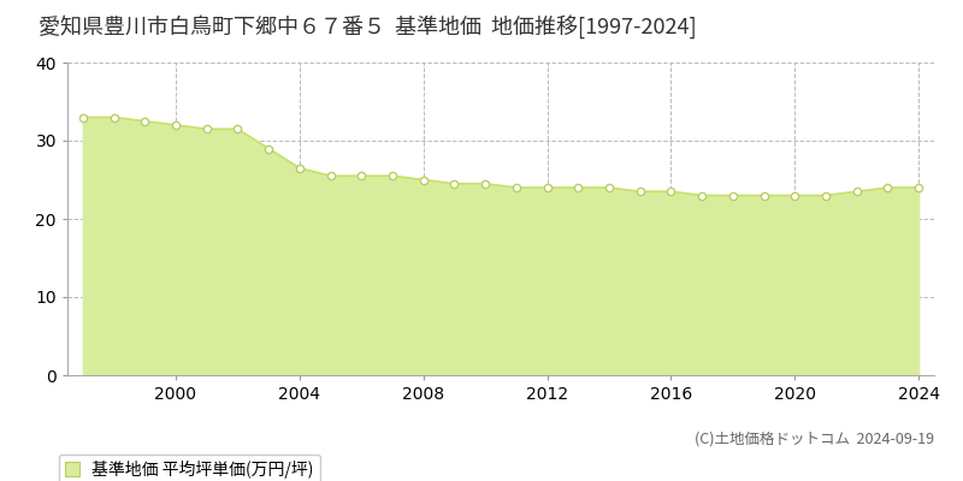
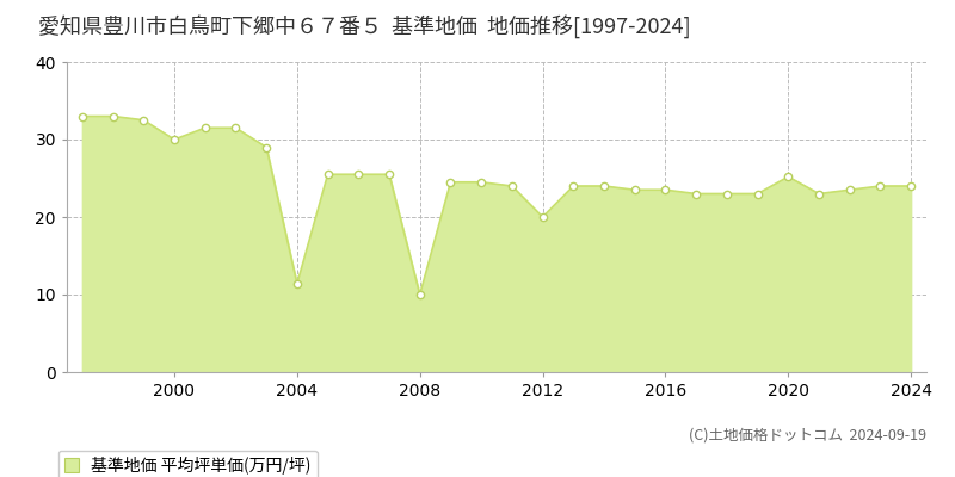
2000: 32.0 -> 30.0
2004: 26.5 -> 11.4
2008: 25.0 -> 10.0
2012: 24.0 -> 20.0
2020: 23.0 -> 25.2
